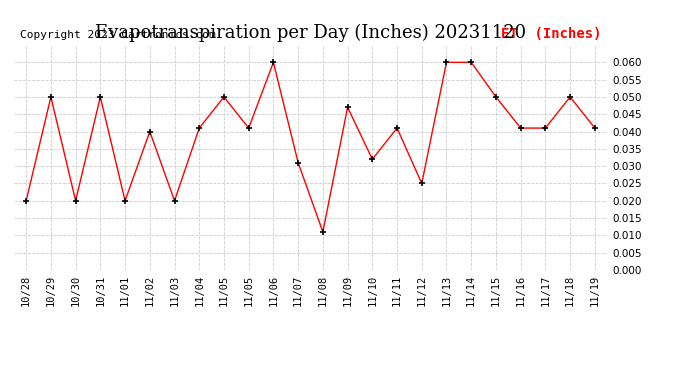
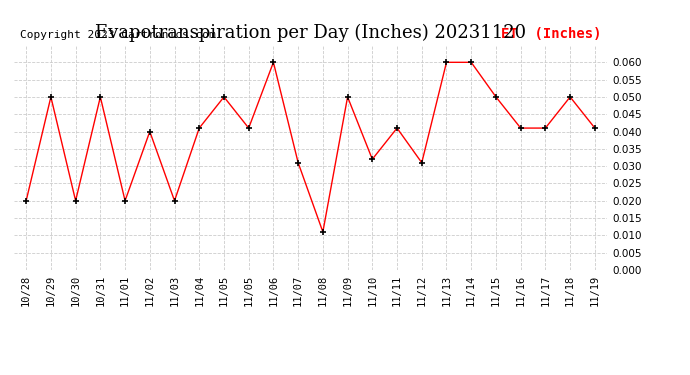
11/09: 0.047 -> 0.050
11/12: 0.025 -> 0.031
